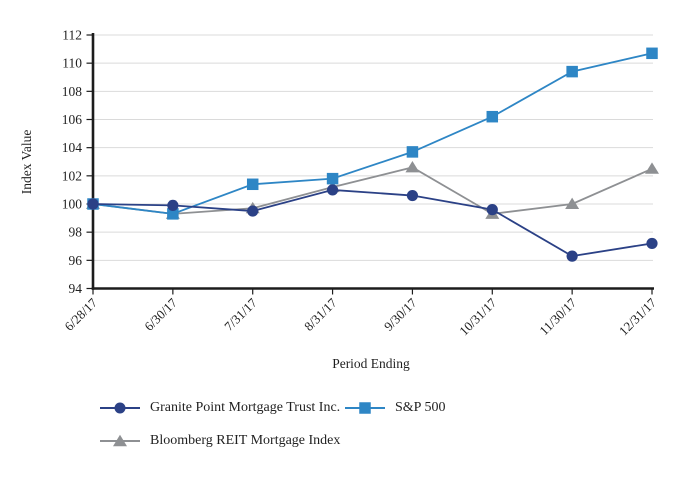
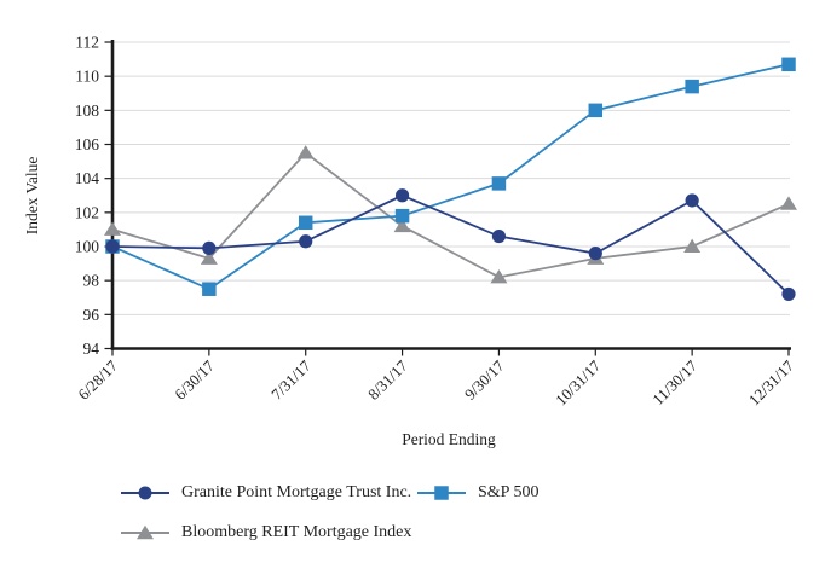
Bloomberg REIT Mortgage Index/6/28/17: 100.0 -> 101.0
S&P 500/6/30/17: 99.3 -> 97.5
Granite Point Mortgage Trust Inc./7/31/17: 99.5 -> 100.3
Bloomberg REIT Mortgage Index/7/31/17: 99.7 -> 105.5
Granite Point Mortgage Trust Inc./8/31/17: 101.0 -> 103.0
Bloomberg REIT Mortgage Index/9/30/17: 102.6 -> 98.2
S&P 500/10/31/17: 106.2 -> 108.0
Granite Point Mortgage Trust Inc./11/30/17: 96.3 -> 102.7
